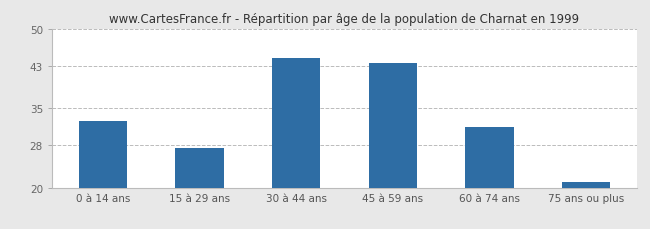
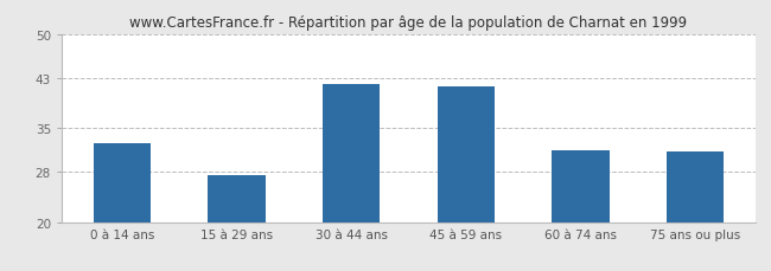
30 à 44 ans: 44.5 -> 42.0
45 à 59 ans: 43.5 -> 41.6
75 ans ou plus: 21.0 -> 31.2
